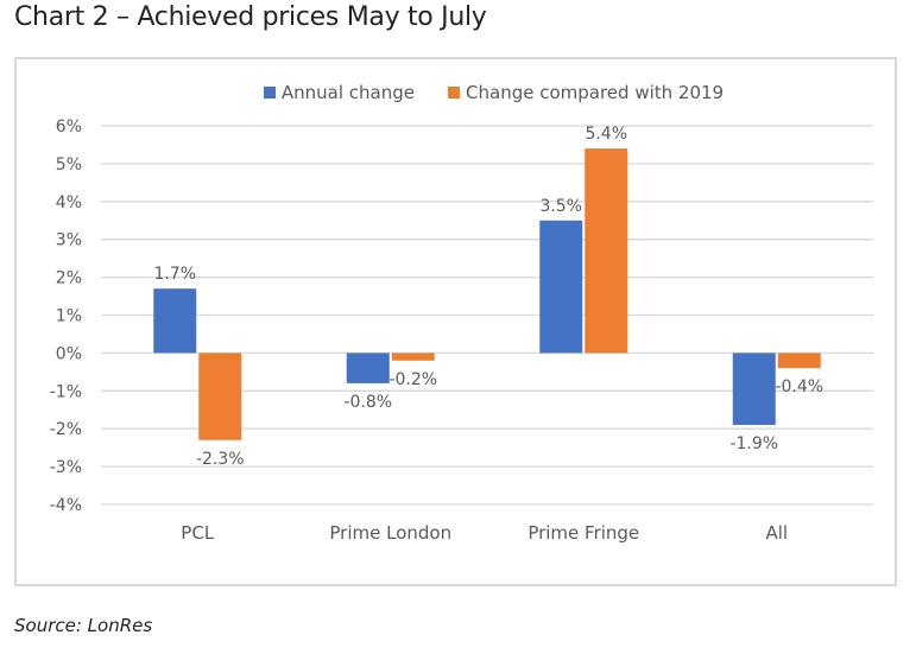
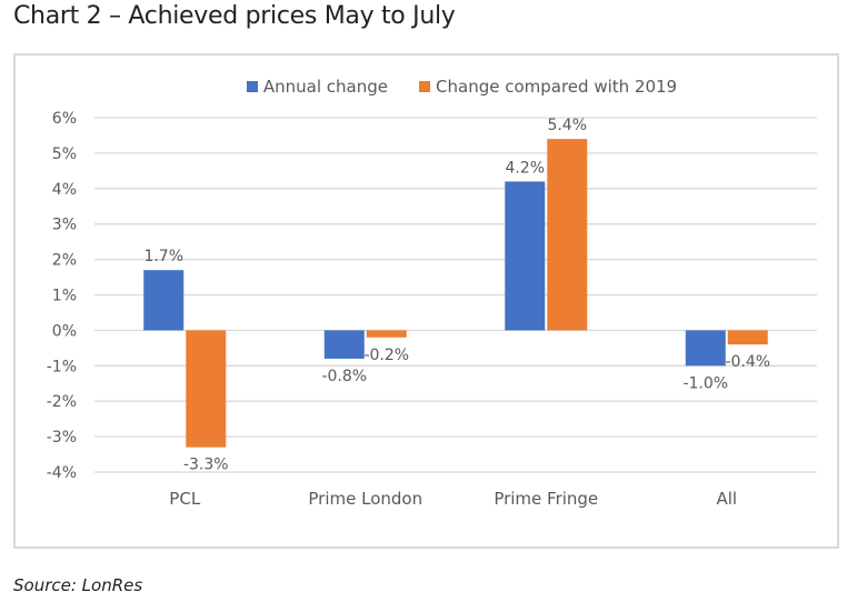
Change compared with 2019/PCL: -2.3% -> -3.3%
Annual change/Prime Fringe: 3.5% -> 4.2%
Annual change/All: -1.9% -> -1.0%
